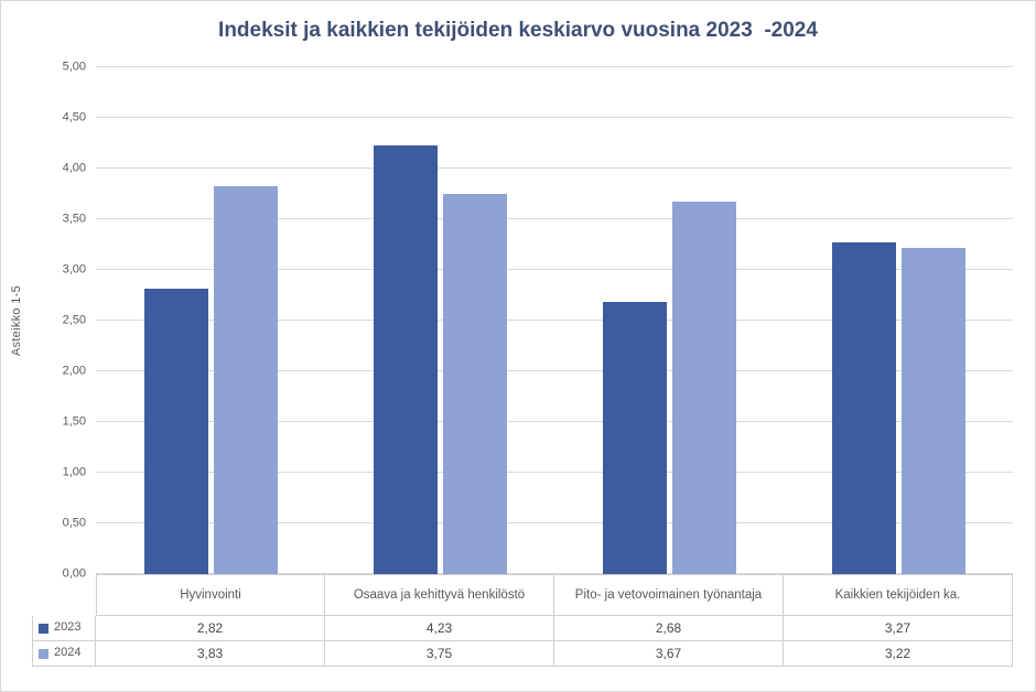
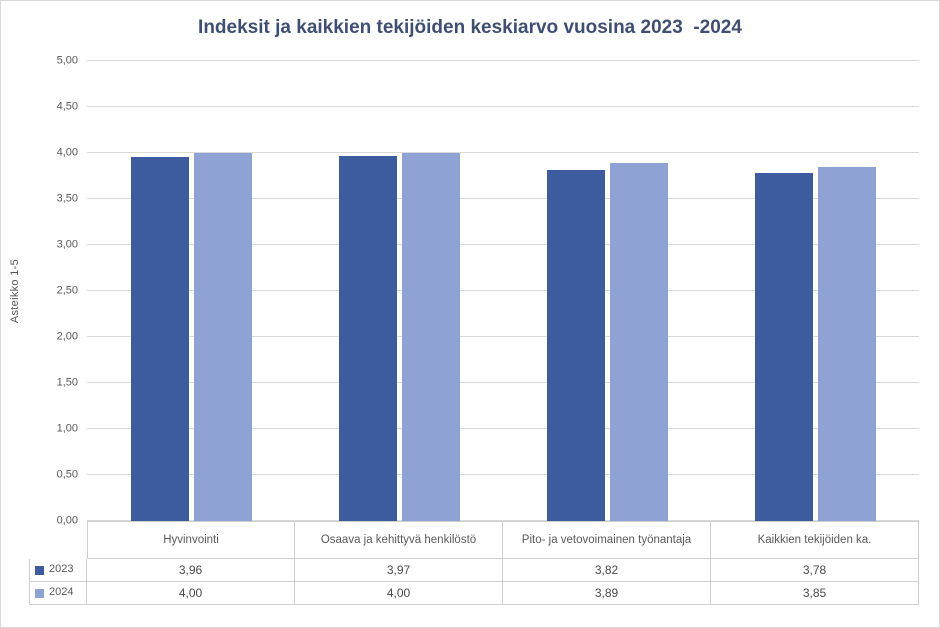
2023/Hyvinvointi: 2,82 -> 3,96
2024/Hyvinvointi: 3,83 -> 4,00
2023/Osaava ja kehittyvä henkilöstö: 4,23 -> 3,97
2024/Osaava ja kehittyvä henkilöstö: 3,75 -> 4,00
2023/Pito- ja vetovoimainen työnantaja: 2,68 -> 3,82
2024/Pito- ja vetovoimainen työnantaja: 3,67 -> 3,89
2023/Kaikkien tekijöiden ka.: 3,27 -> 3,78
2024/Kaikkien tekijöiden ka.: 3,22 -> 3,85
